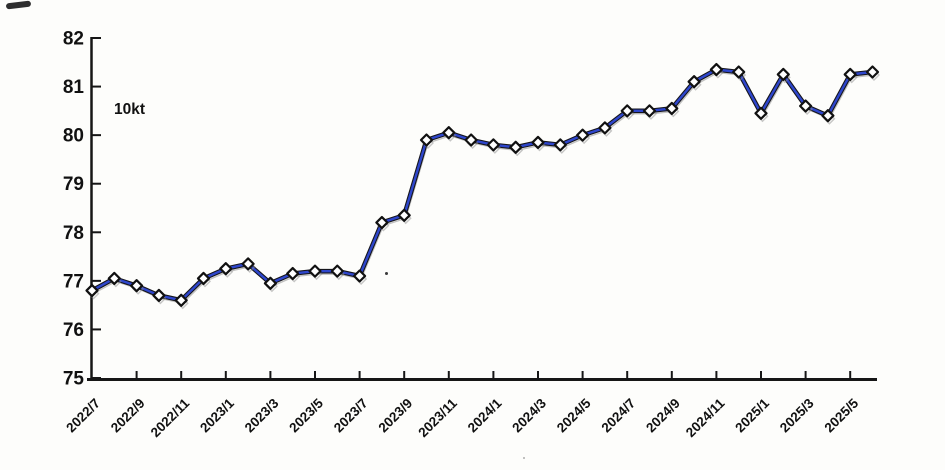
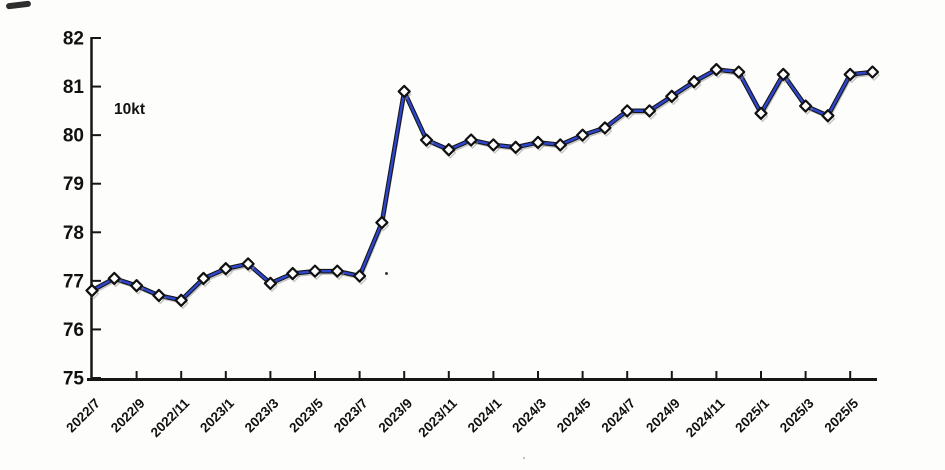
2023/9: 78.3 -> 80.9
2023/11: 80.0 -> 79.7
2024/9: 80.5 -> 80.8
